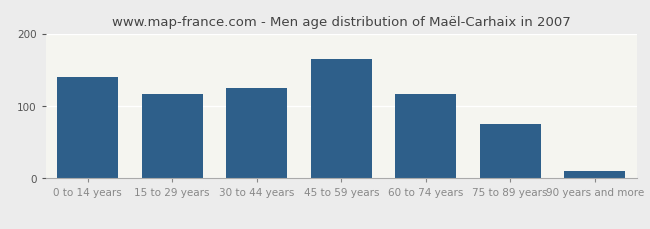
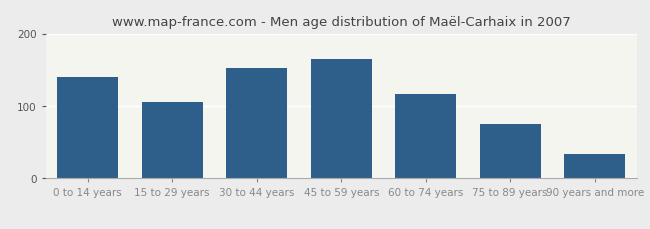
15 to 29 years: 117 -> 106
30 to 44 years: 125 -> 152
90 years and more: 10 -> 34
